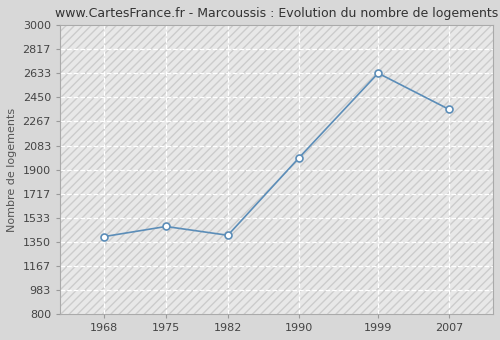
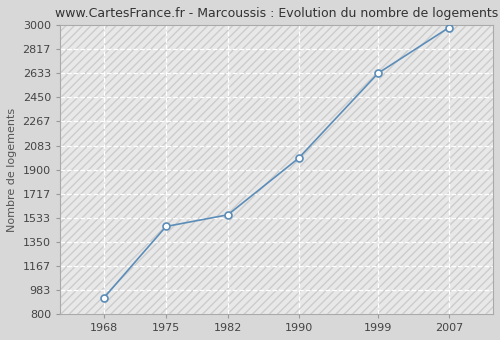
1968: 1390 -> 920
1982: 1400 -> 1560
2007: 2360 -> 2980
